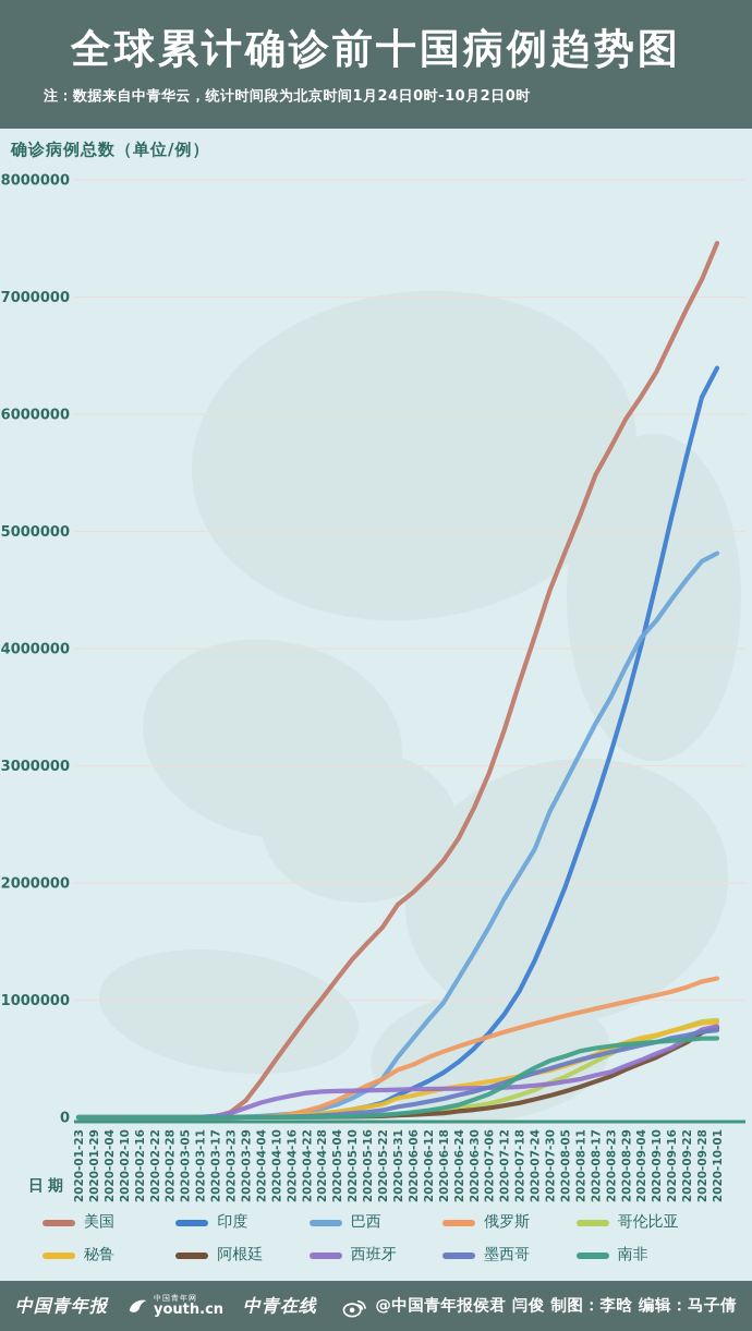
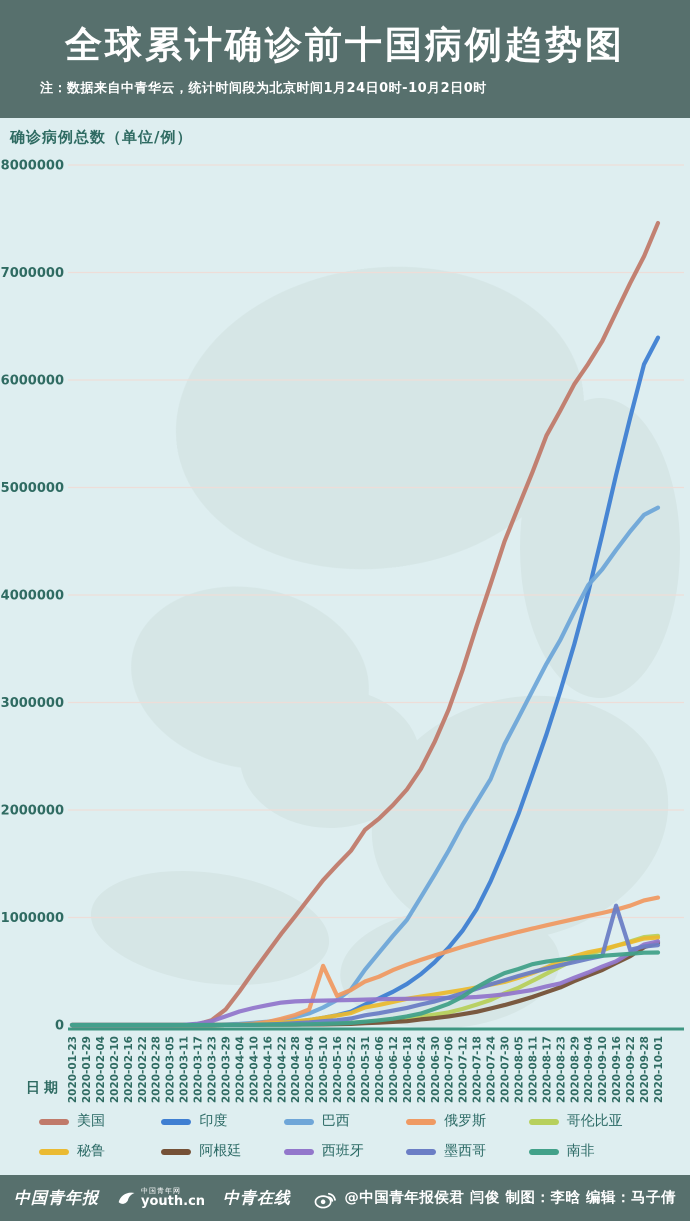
俄罗斯/2020-05-10: 210000 -> 550000
墨西哥/2020-09-16: 680000 -> 1110000
